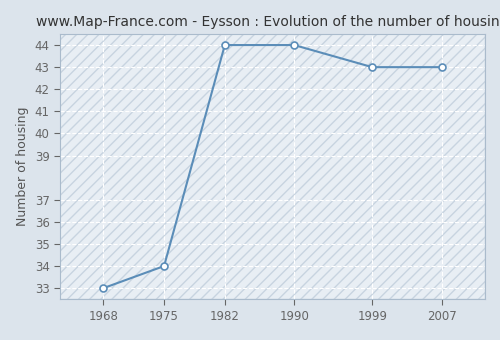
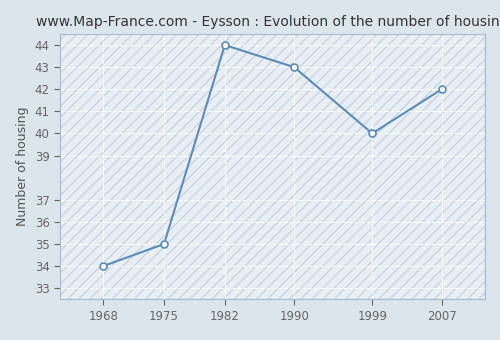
1968: 33 -> 34
1975: 34 -> 35
1990: 44 -> 43
1999: 43 -> 40
2007: 43 -> 42
